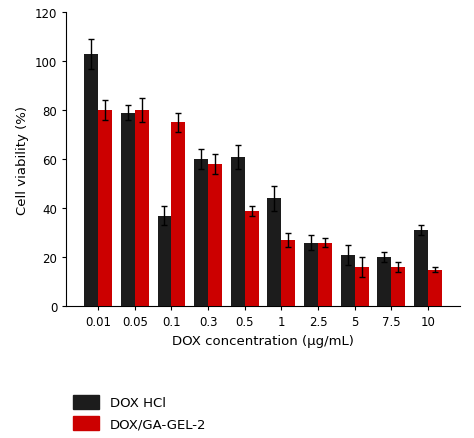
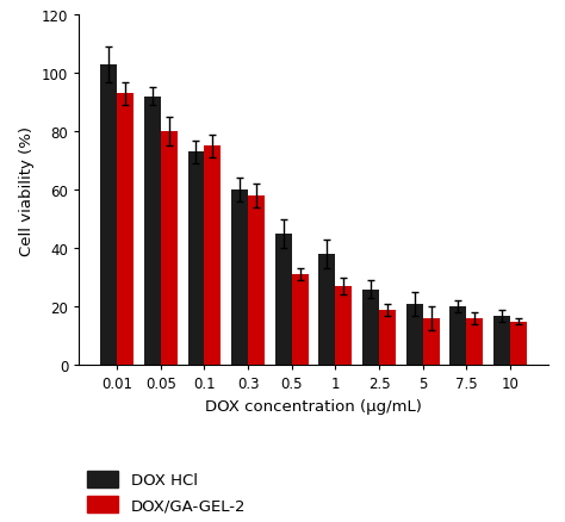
DOX/GA-GEL-2/0.01: 80 -> 93
DOX HCl/0.05: 79 -> 92
DOX HCl/0.1: 37 -> 73
DOX HCl/0.5: 61 -> 45
DOX/GA-GEL-2/0.5: 39 -> 31
DOX HCl/1: 44 -> 38
DOX/GA-GEL-2/2.5: 26 -> 19
DOX HCl/10: 31 -> 17
